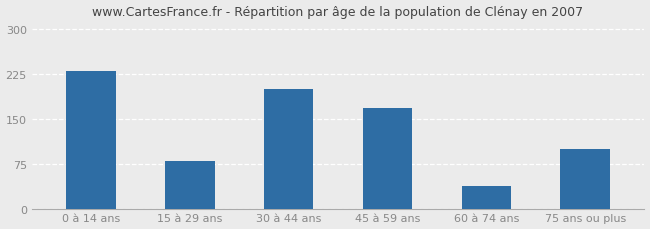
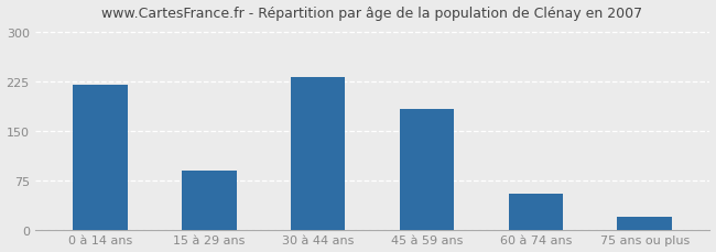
0 à 14 ans: 230 -> 220
15 à 29 ans: 80 -> 90
30 à 44 ans: 200 -> 232
45 à 59 ans: 168 -> 183
60 à 74 ans: 38 -> 55
75 ans ou plus: 100 -> 20
